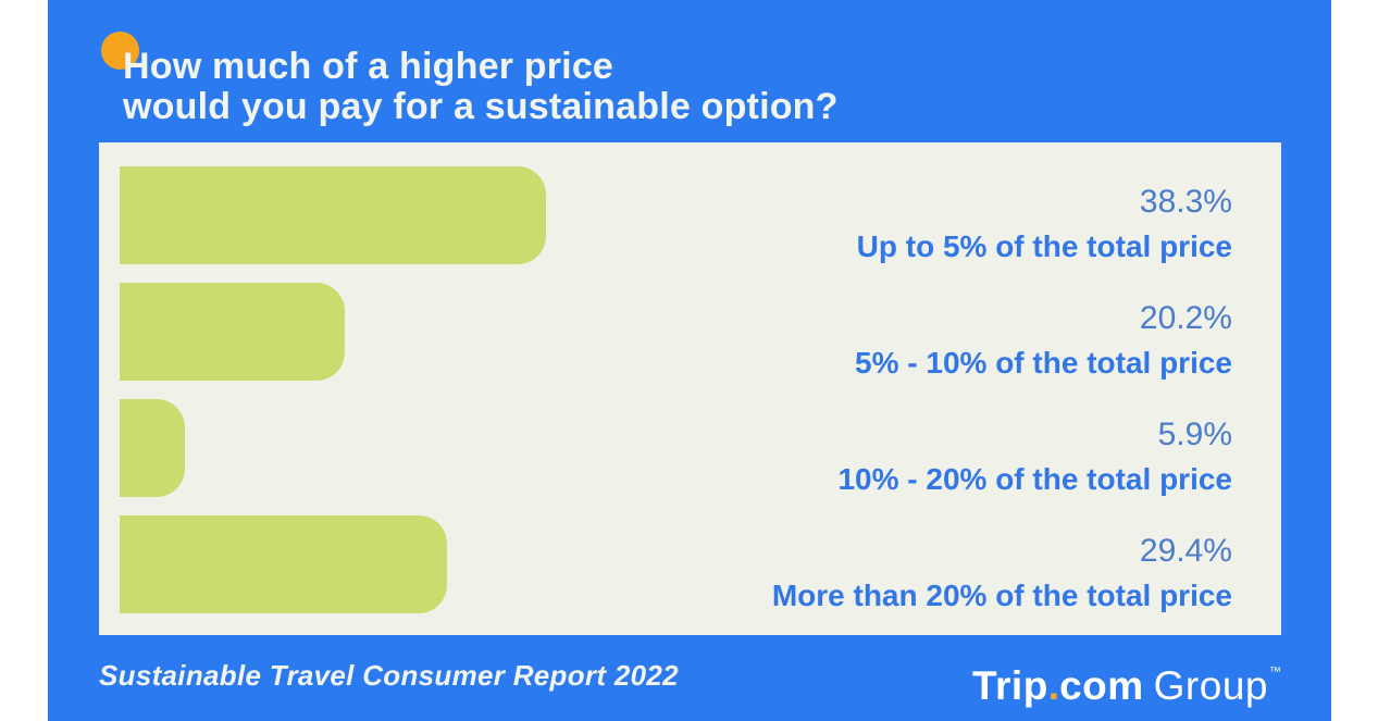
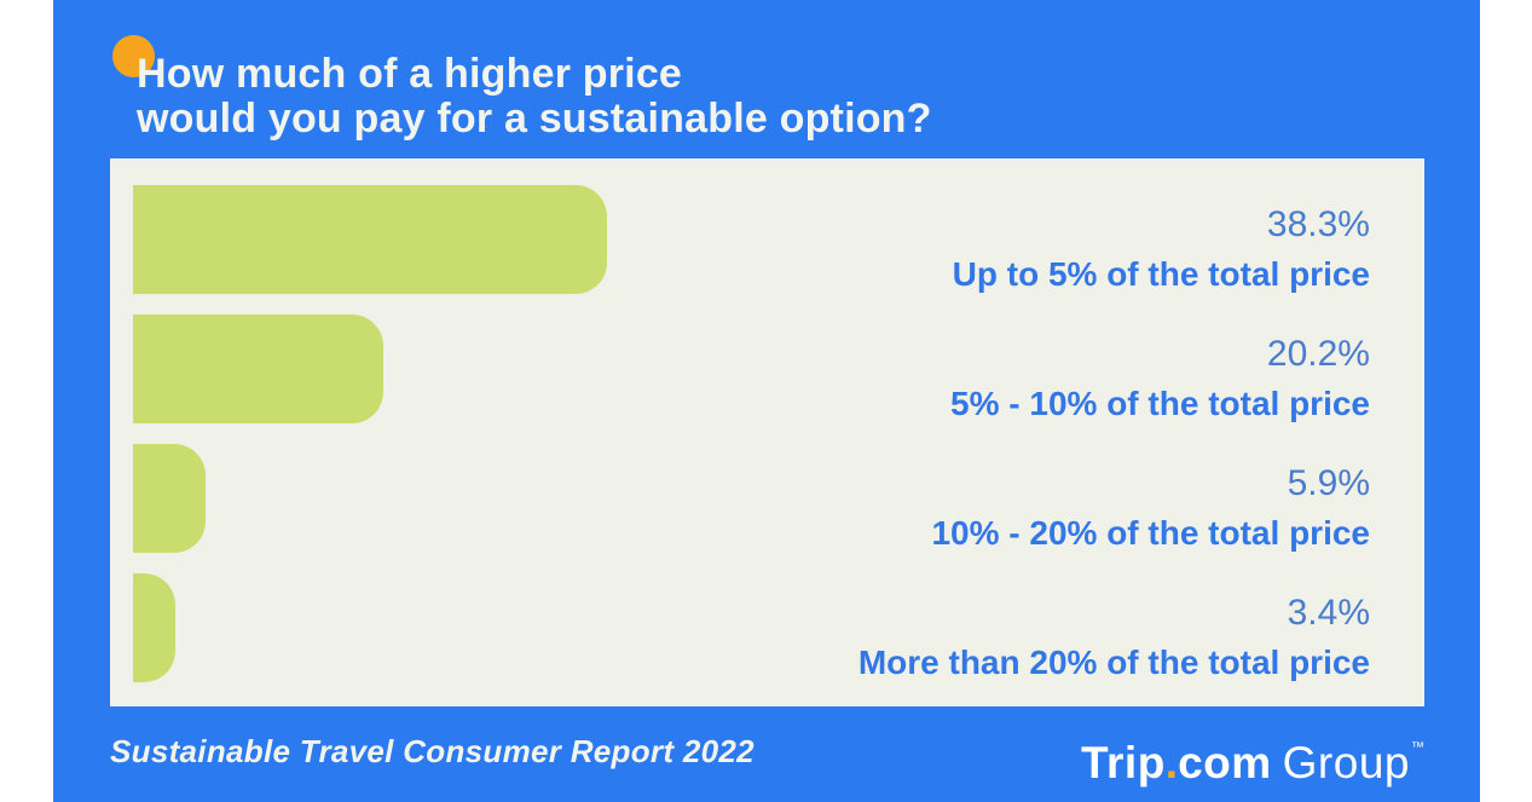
More than 20% of the total price: 29.4% -> 3.4%
